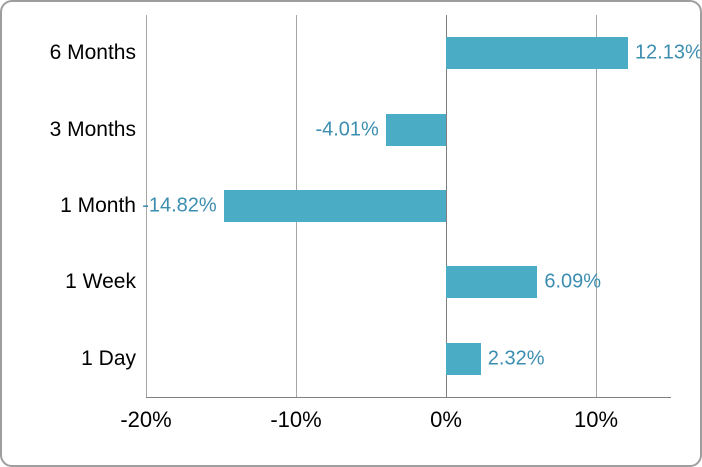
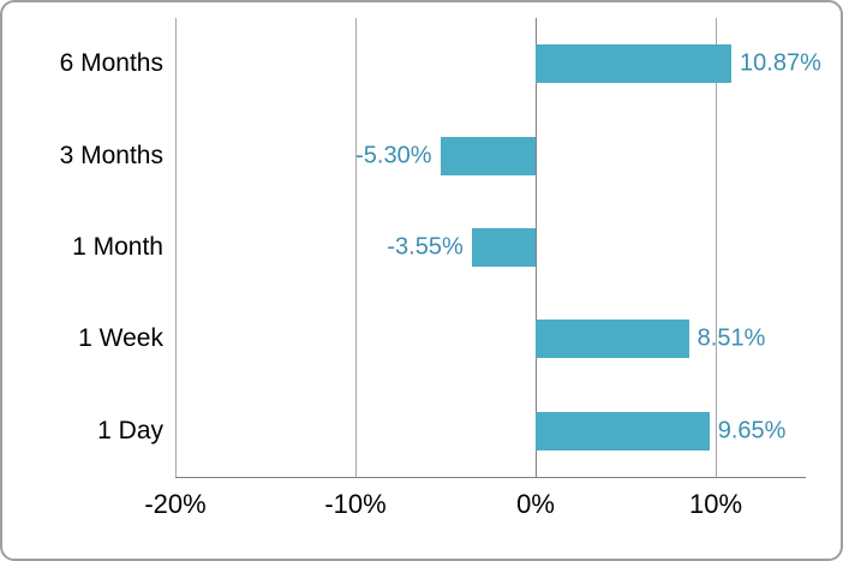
6 Months: 12.13% -> 10.87%
3 Months: -4.01% -> -5.30%
1 Month: -14.82% -> -3.55%
1 Week: 6.09% -> 8.51%
1 Day: 2.32% -> 9.65%
